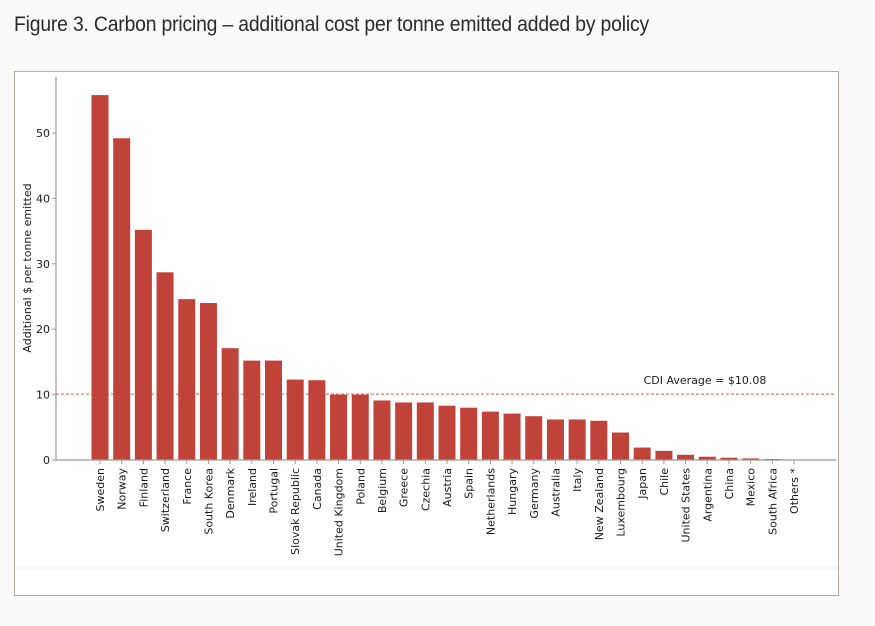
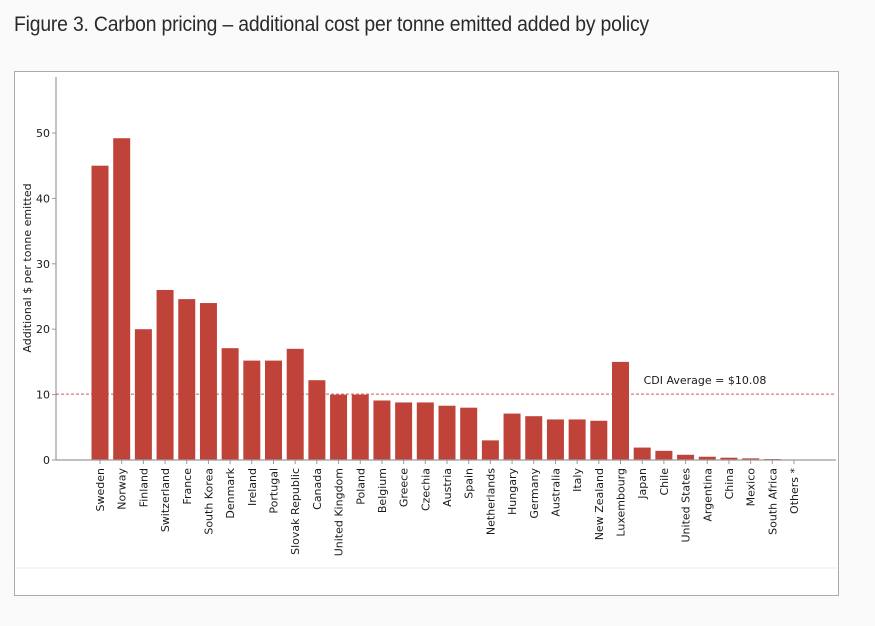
Sweden: 56 -> 45
Finland: 35 -> 20
Switzerland: 29 -> 26
Slovak Republic: 12 -> 17
Netherlands: 7 -> 3
Luxembourg: 4 -> 15
